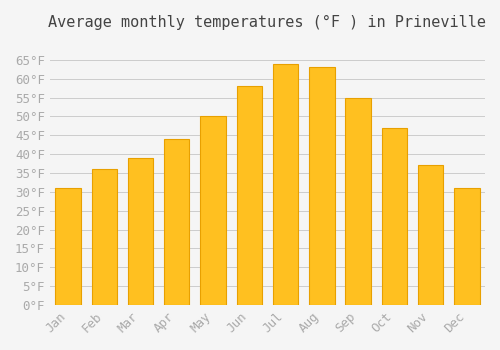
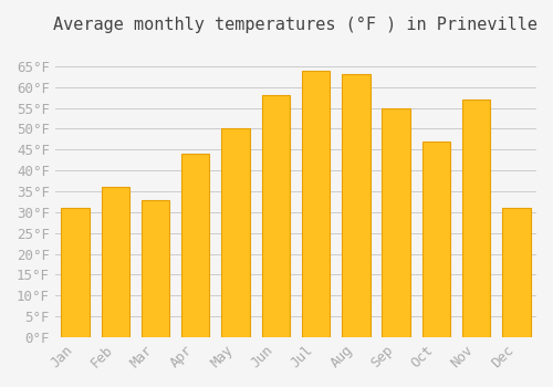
Mar: 39°F -> 33°F
Nov: 37°F -> 57°F
